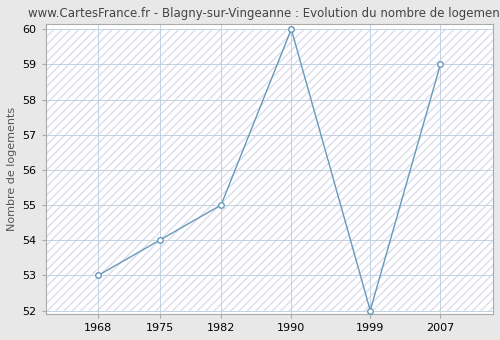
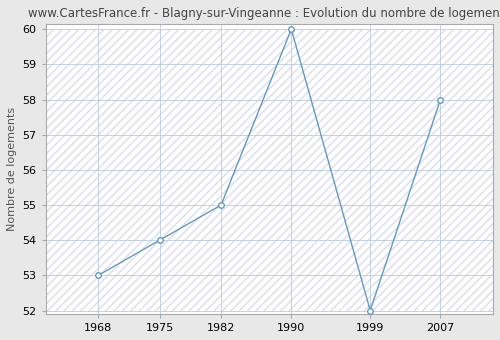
2007: 59 -> 58
